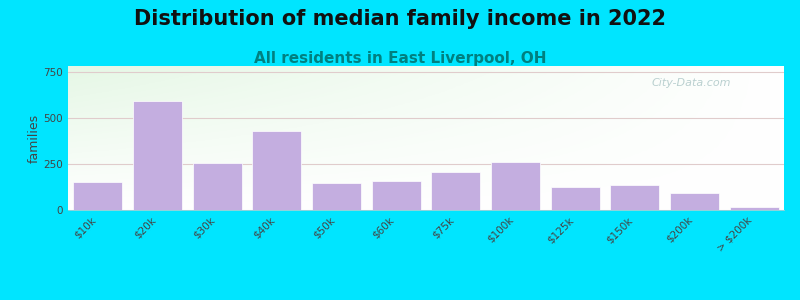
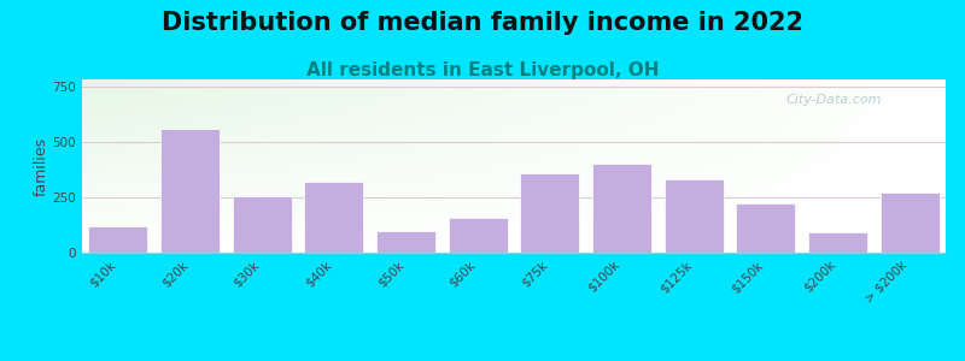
$10k: 150 -> 120
$20k: 590 -> 560
$40k: 430 -> 320
$50k: 140 -> 100
$75k: 200 -> 360
$100k: 260 -> 400
$125k: 120 -> 330
$150k: 140 -> 220
> $200k: 20 -> 270
